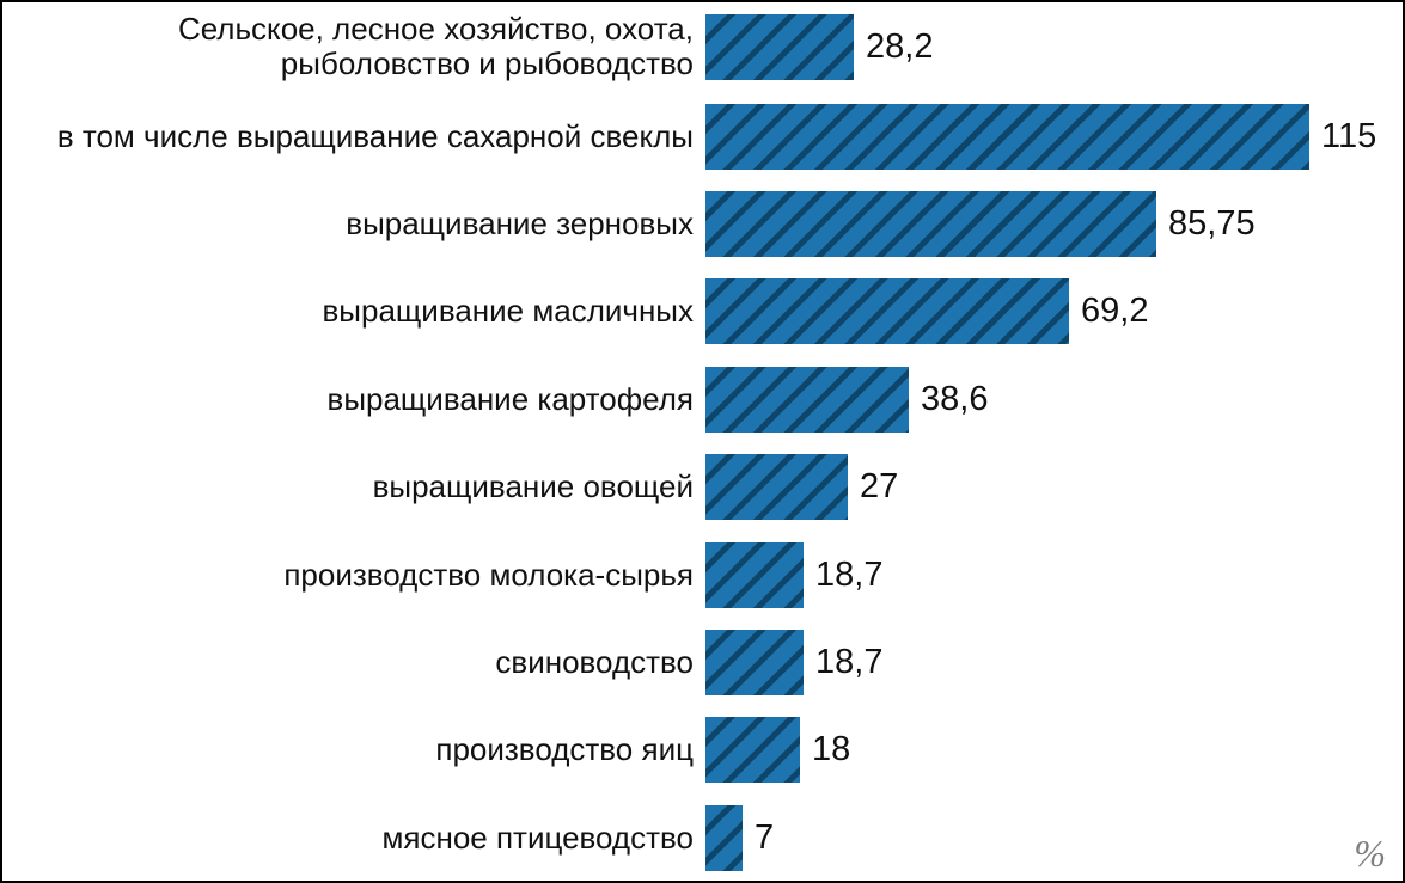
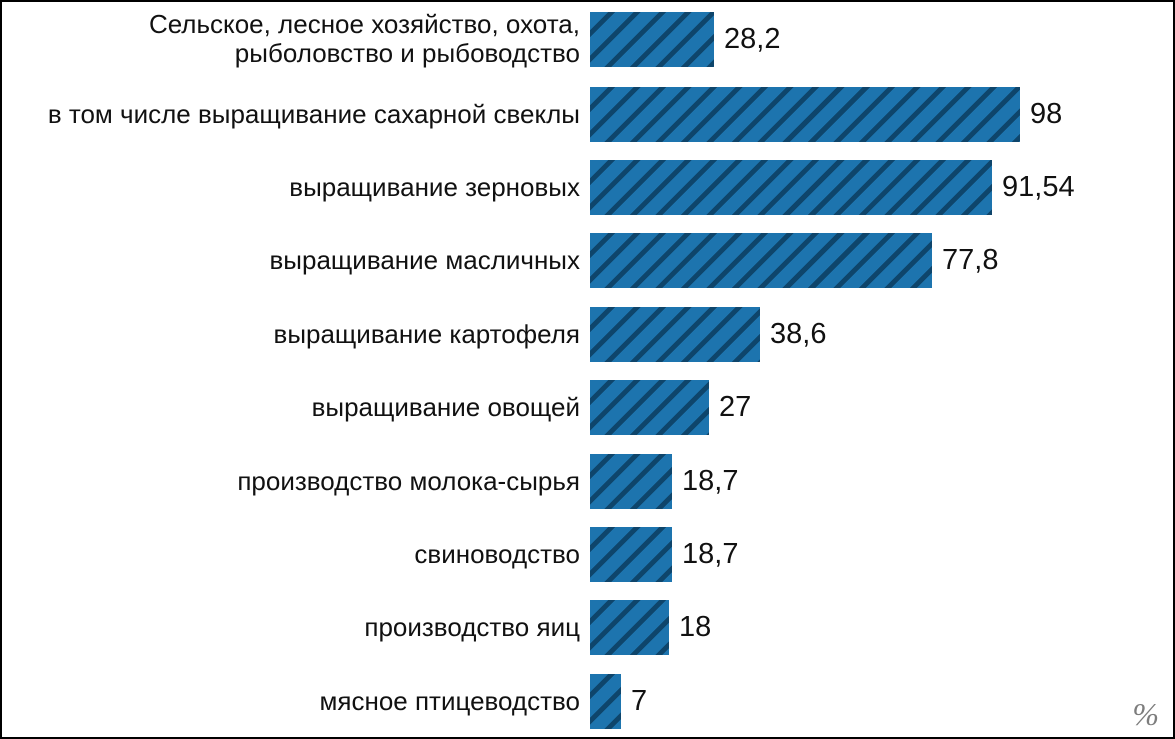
в том числе выращивание сахарной свеклы: 115 -> 98
выращивание зерновых: 85,75 -> 91,54
выращивание масличных: 69,2 -> 77,8
